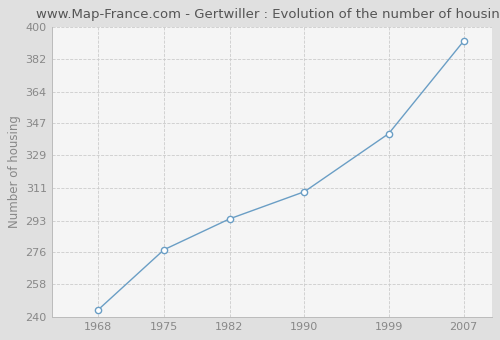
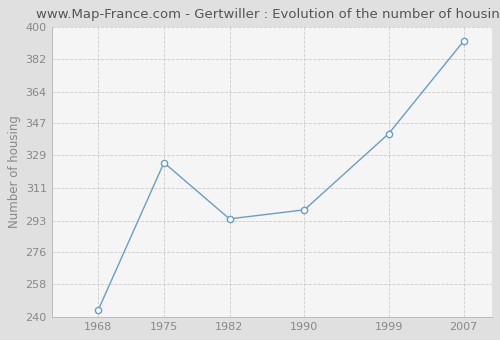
1975: 277 -> 325
1990: 309 -> 299
